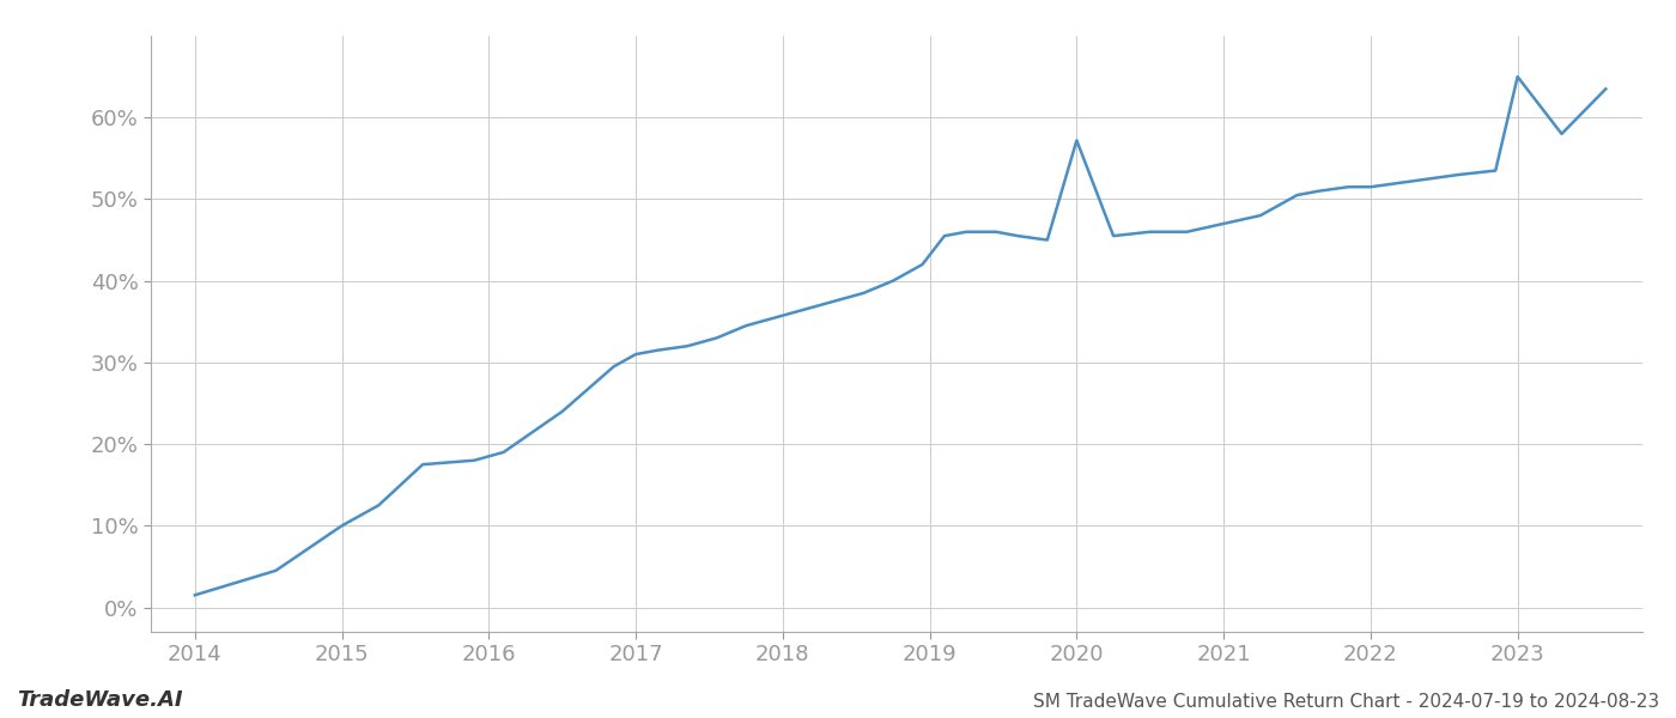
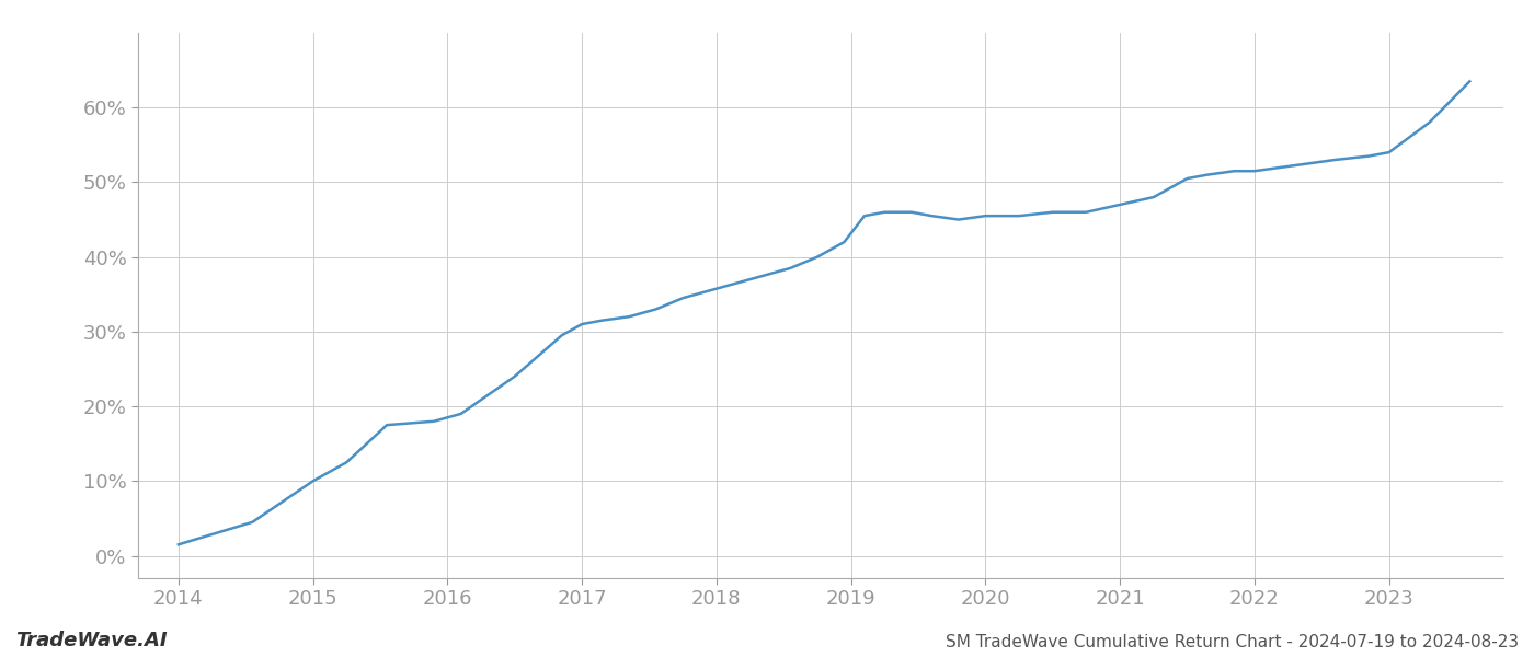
2020: 57.2% -> 45.5%
2023: 65.0% -> 54.0%
